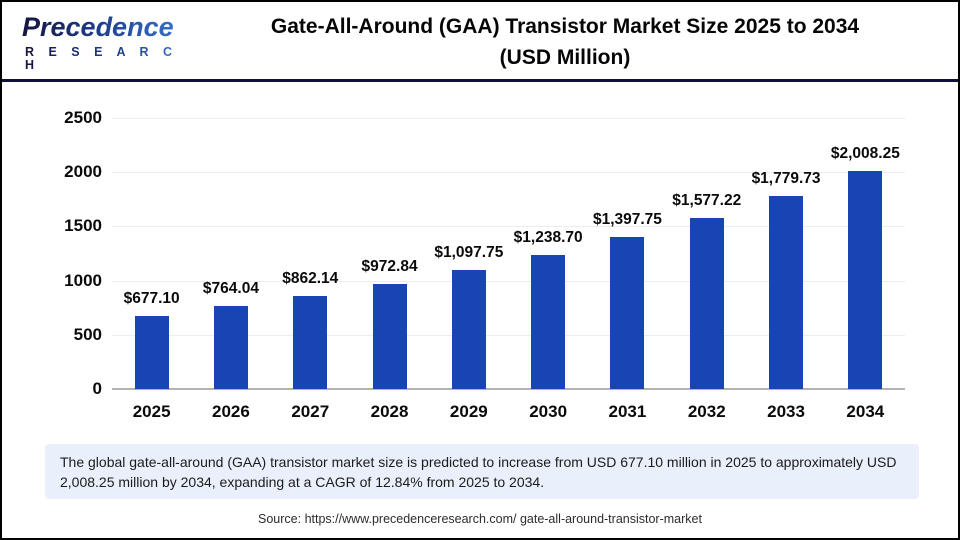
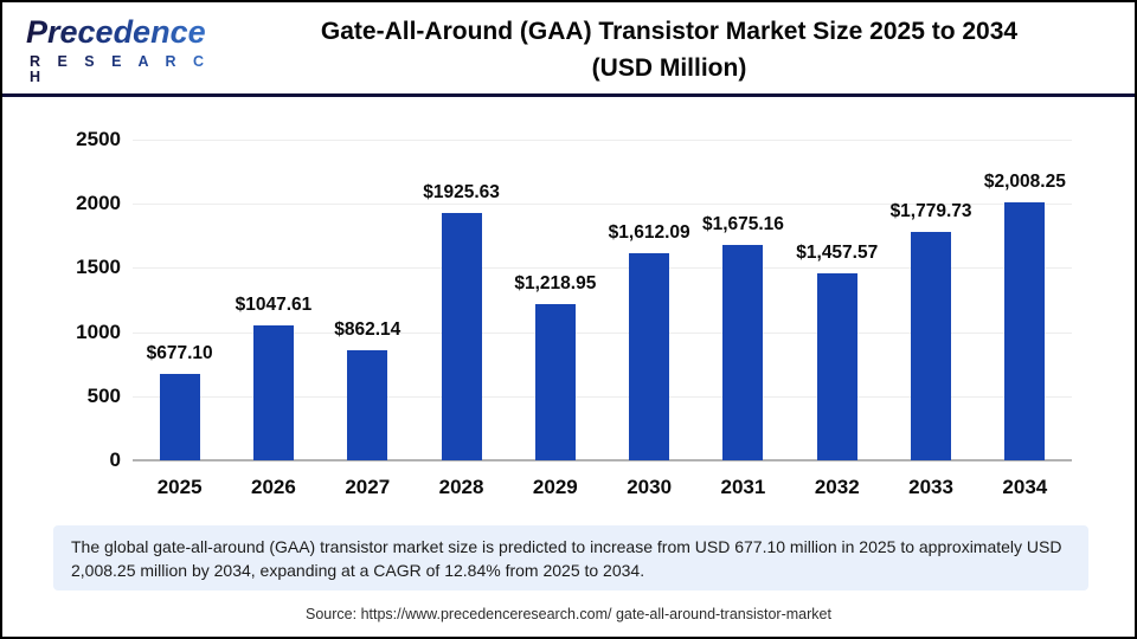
2026: $764.04 -> $1047.61
2028: $972.84 -> $1925.63
2029: $1,097.75 -> $1,218.95
2030: $1,238.70 -> $1,612.09
2031: $1,397.75 -> $1,675.16
2032: $1,577.22 -> $1,457.57
